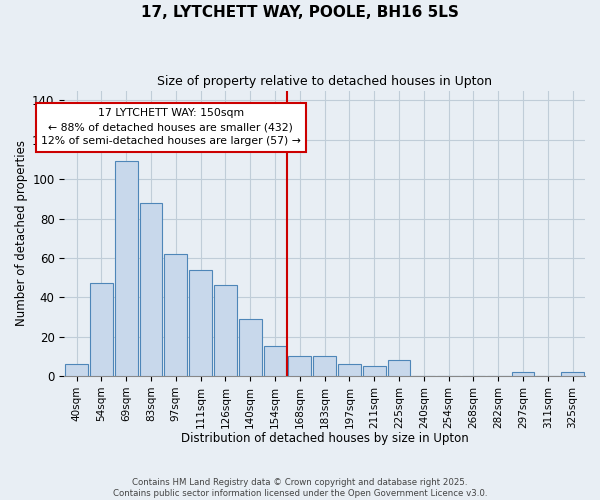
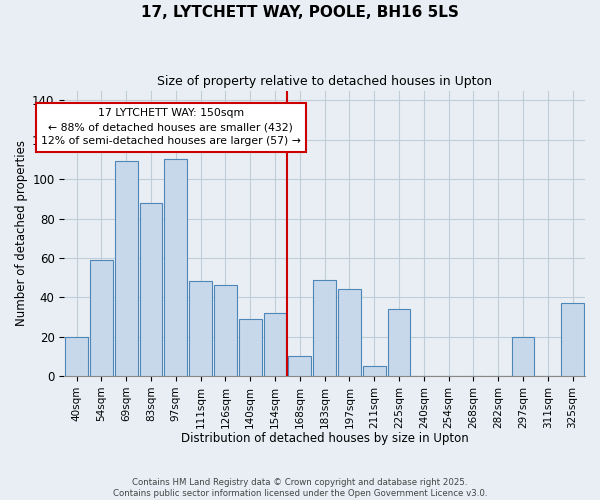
40sqm: 6 -> 20
54sqm: 47 -> 59
97sqm: 62 -> 110
111sqm: 54 -> 48
154sqm: 15 -> 32
183sqm: 10 -> 49
197sqm: 6 -> 44
225sqm: 8 -> 34
297sqm: 2 -> 20
325sqm: 2 -> 37
